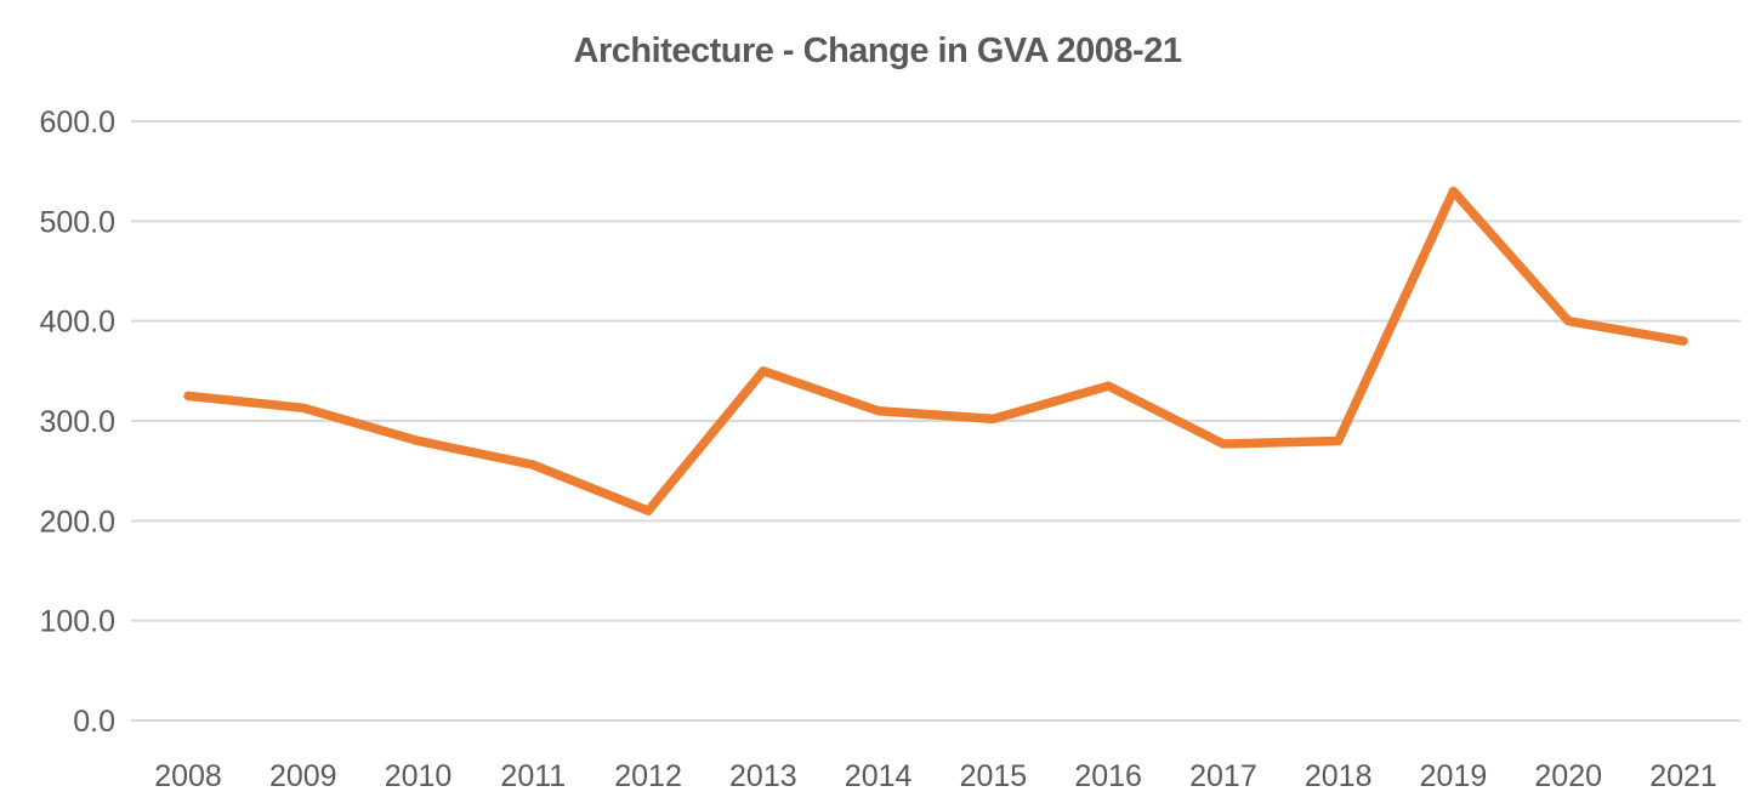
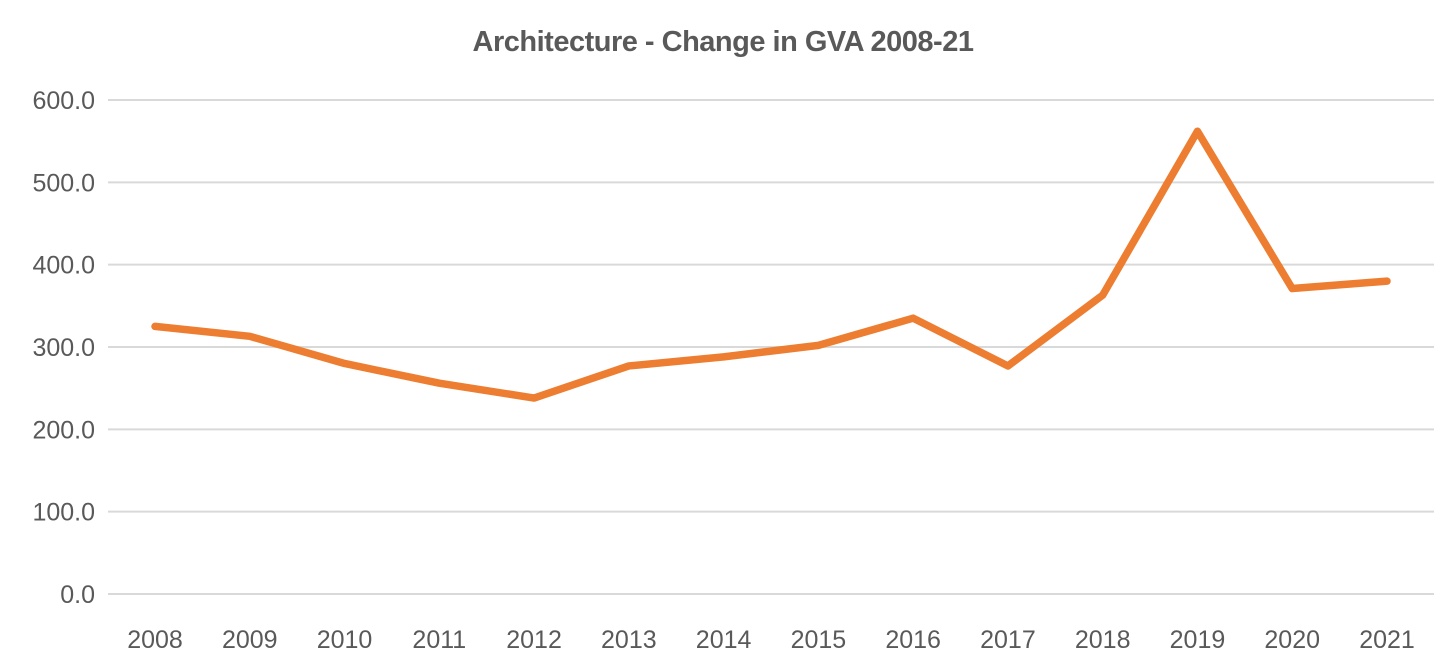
2012: 210 -> 240
2013: 350 -> 280
2014: 310 -> 290
2018: 280 -> 360
2019: 530 -> 560
2020: 400 -> 370
